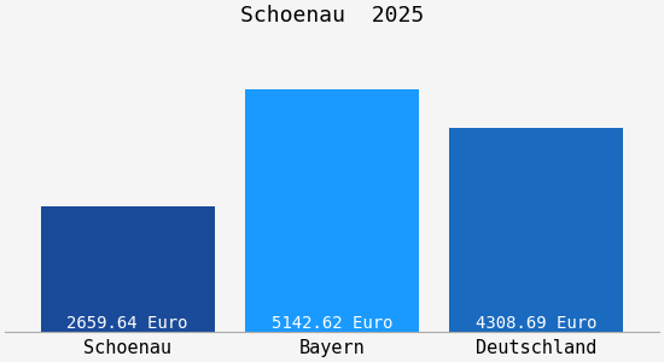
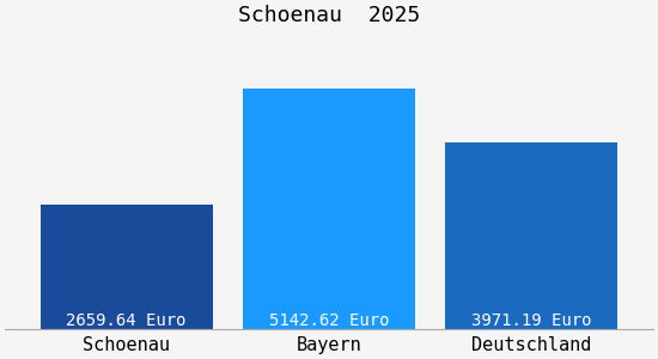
Deutschland: 4308.69 -> 3971.19
